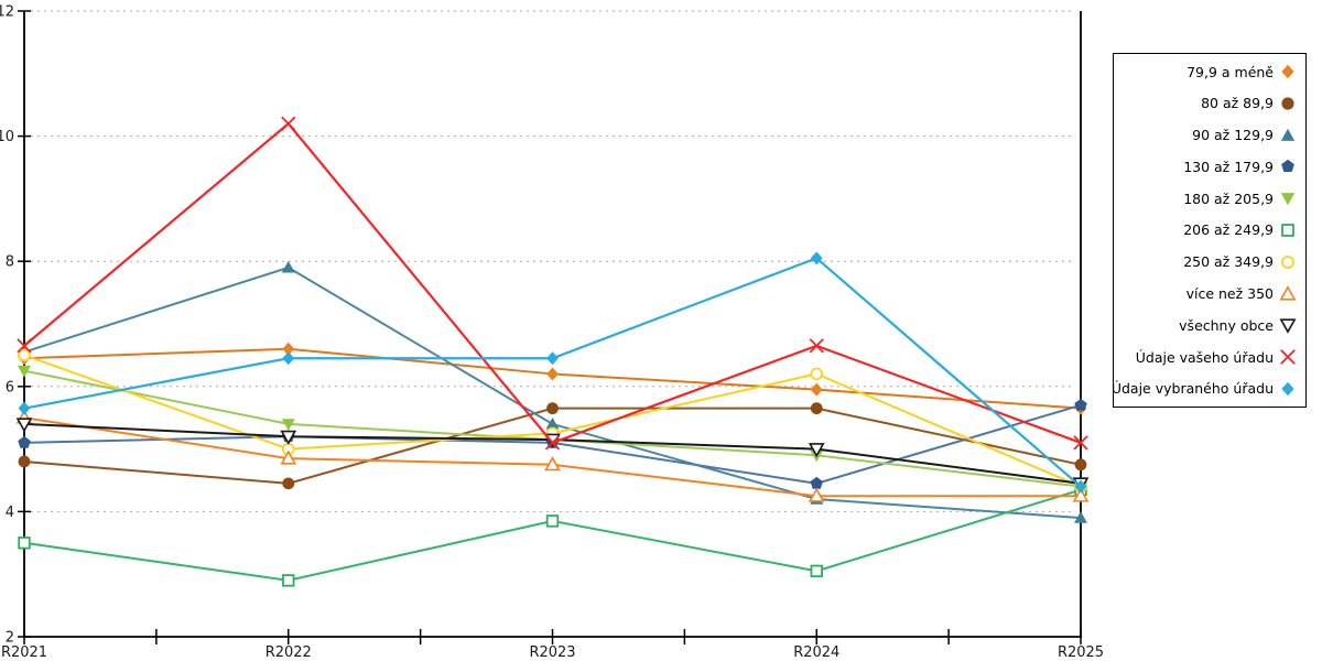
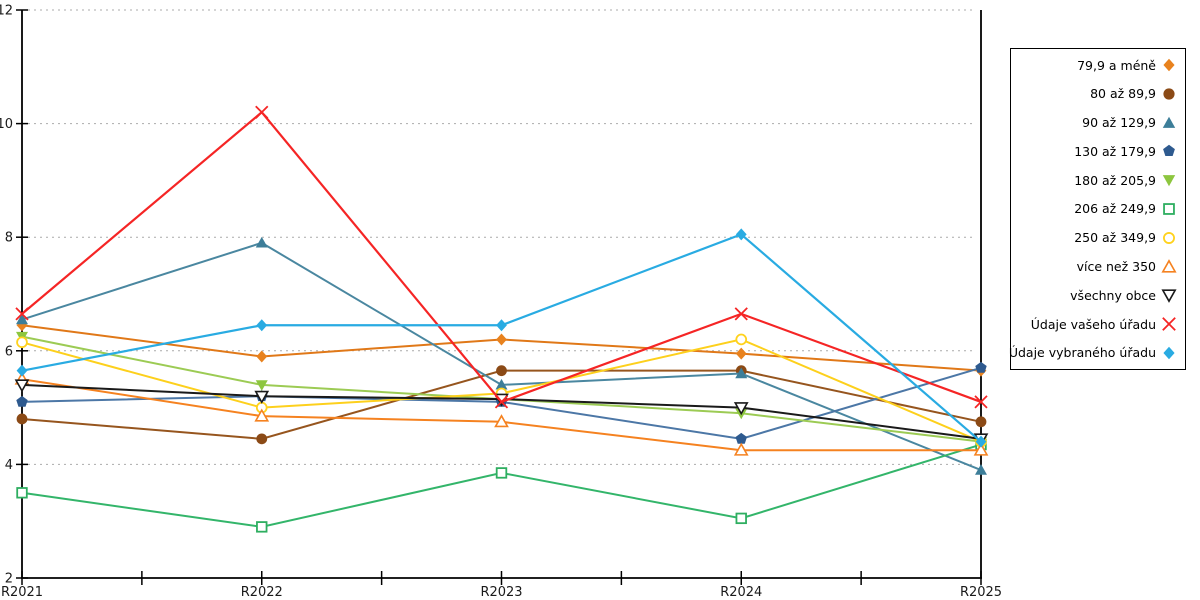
250 až 349,9/R2021: 6.5 -> 6.2
79,9 a méně/R2022: 6.6 -> 5.9
90 až 129,9/R2024: 4.2 -> 5.6
